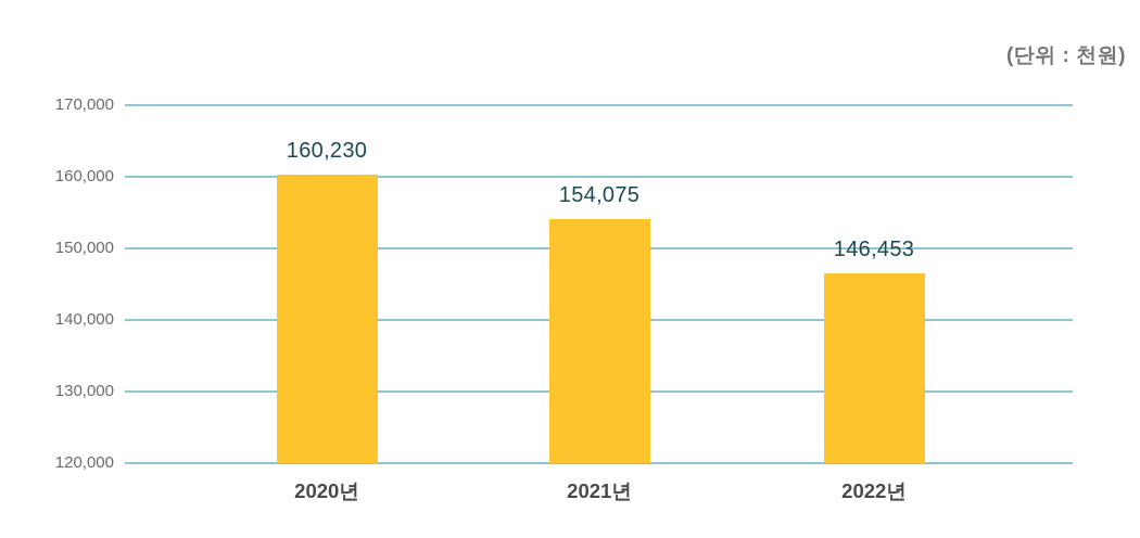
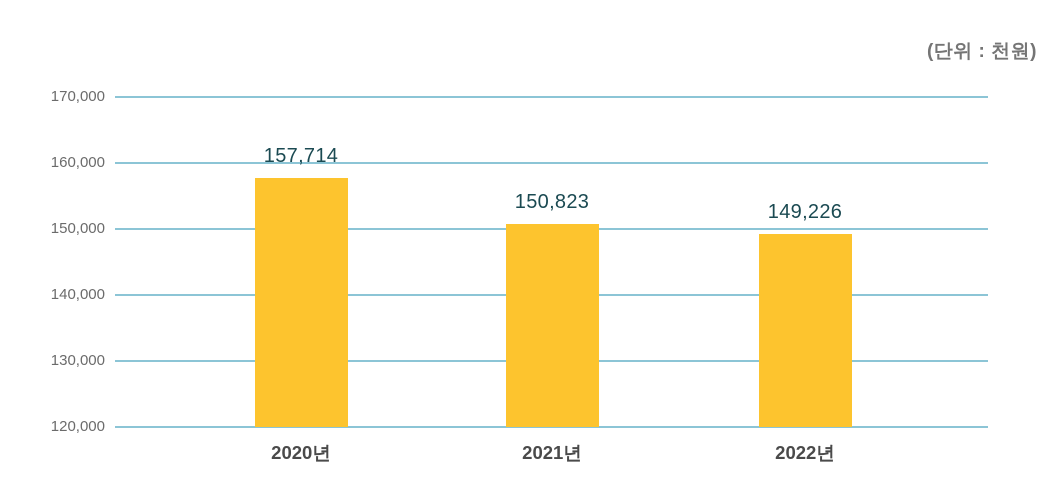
2020년: 160,230 -> 157,714
2021년: 154,075 -> 150,823
2022년: 146,453 -> 149,226
